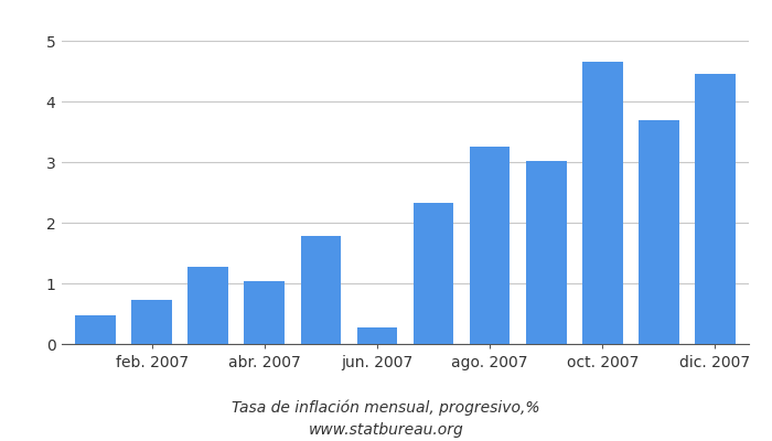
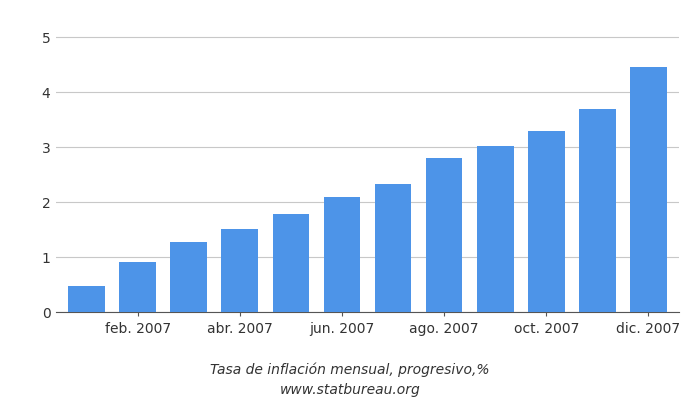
feb. 2007: 0.72 -> 0.91
abr. 2007: 1.04 -> 1.52
jun. 2007: 0.28 -> 2.09
ago. 2007: 3.26 -> 2.80
oct. 2007: 4.66 -> 3.30
